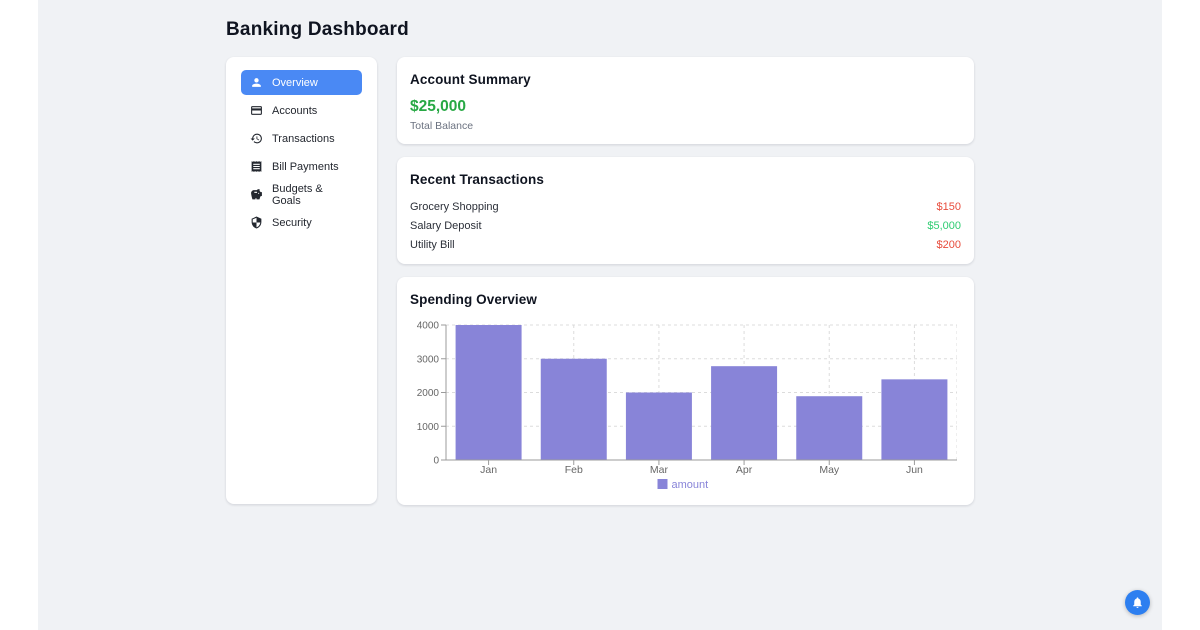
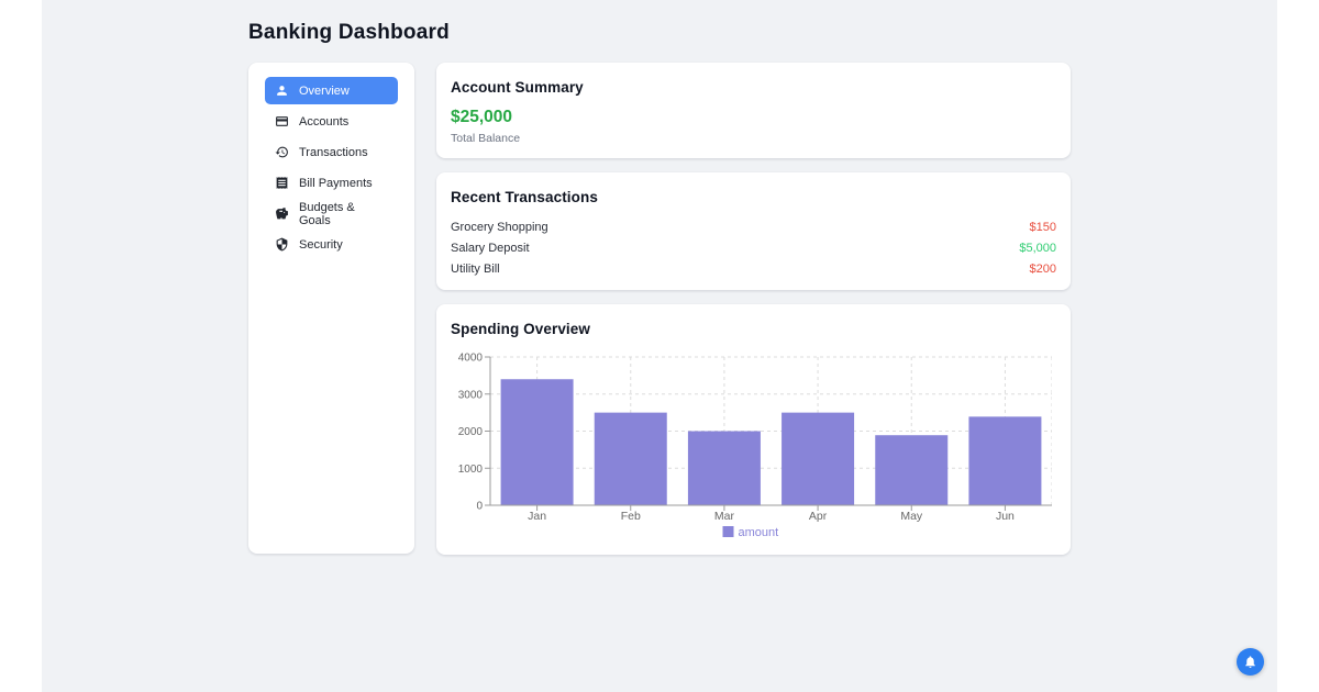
Jan: 4000 -> 3400
Feb: 3000 -> 2500
Apr: 2800 -> 2500
